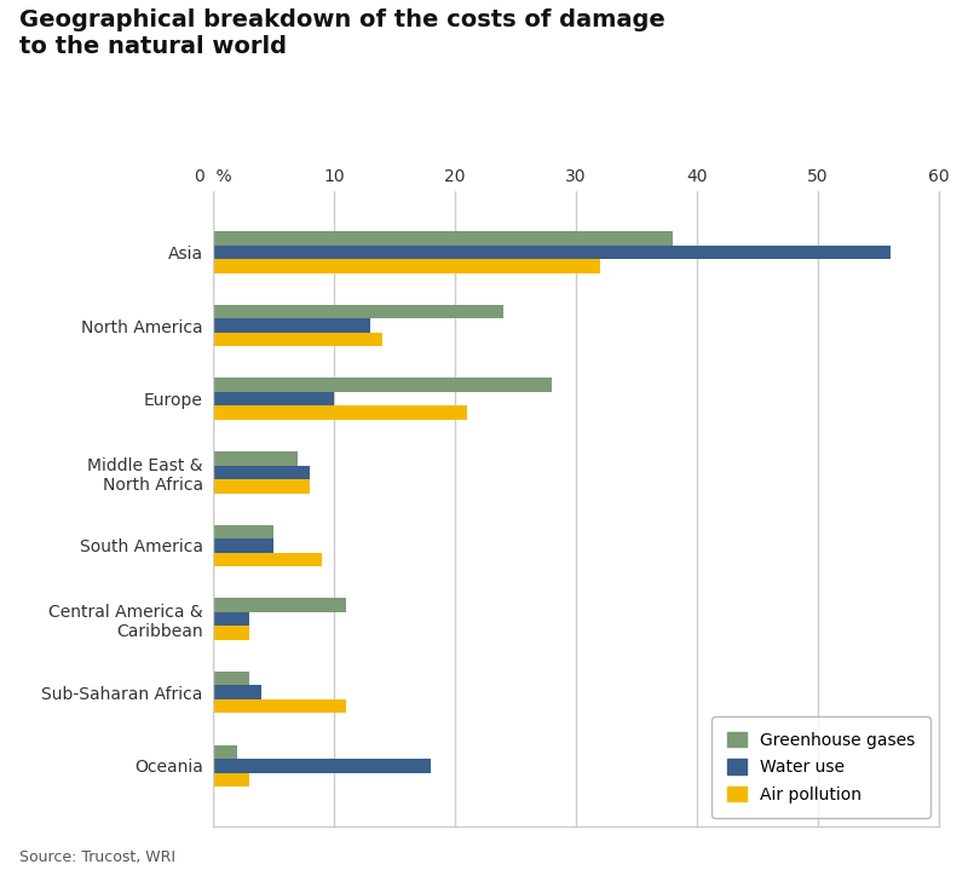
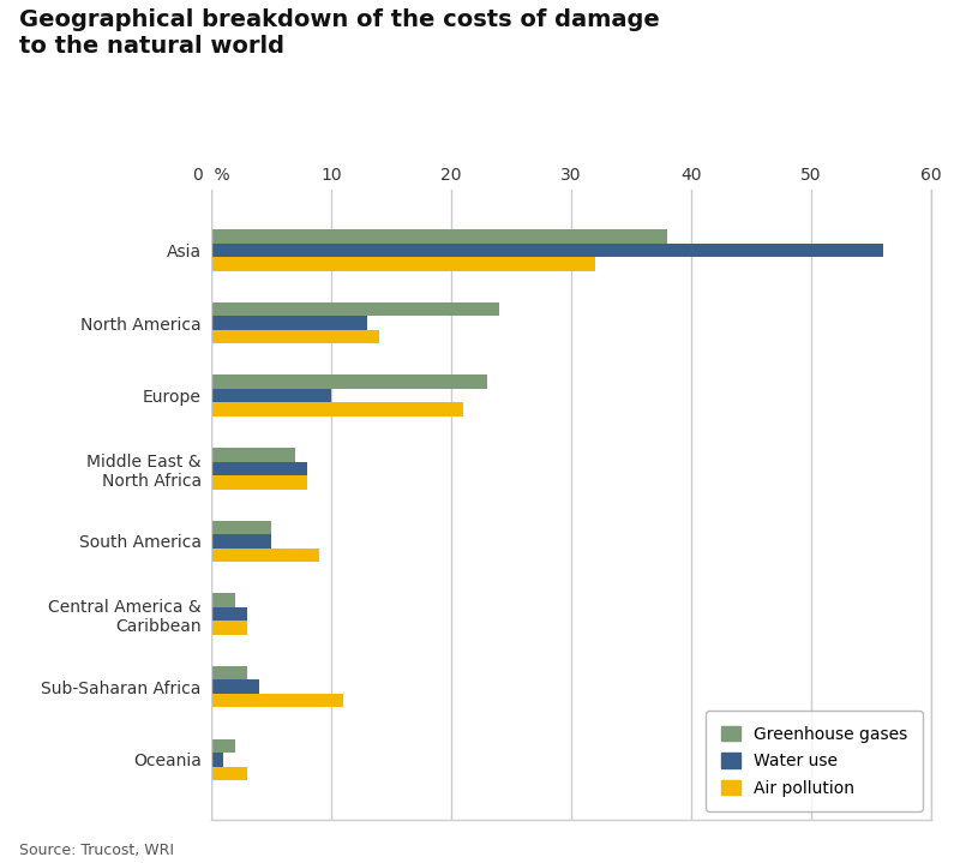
Greenhouse gases/Europe: 28 -> 23
Greenhouse gases/Central America & Caribbean: 11 -> 2
Water use/Oceania: 18 -> 1
